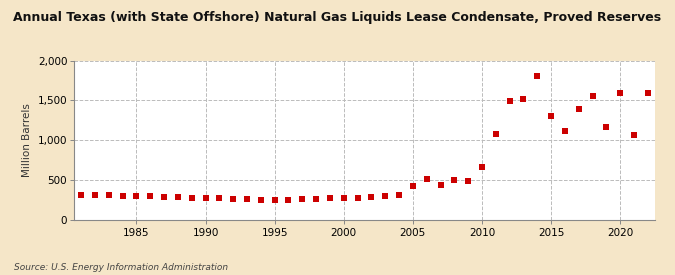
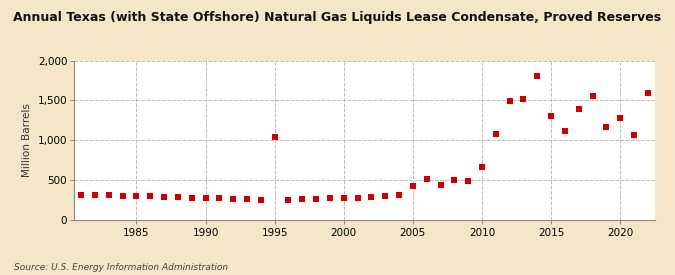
1995: 250 -> 1,040
2020: 1,590 -> 1,280
